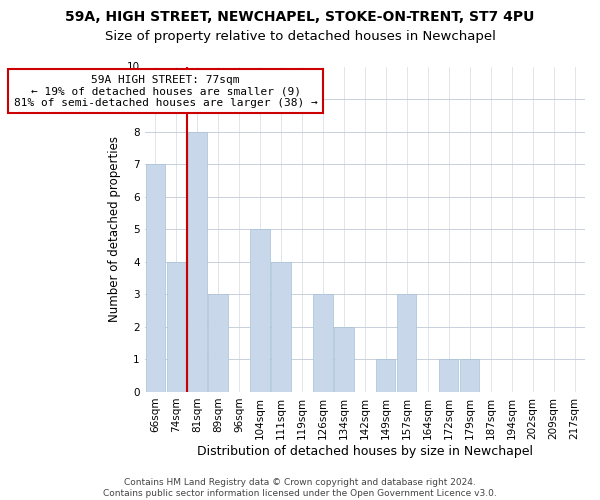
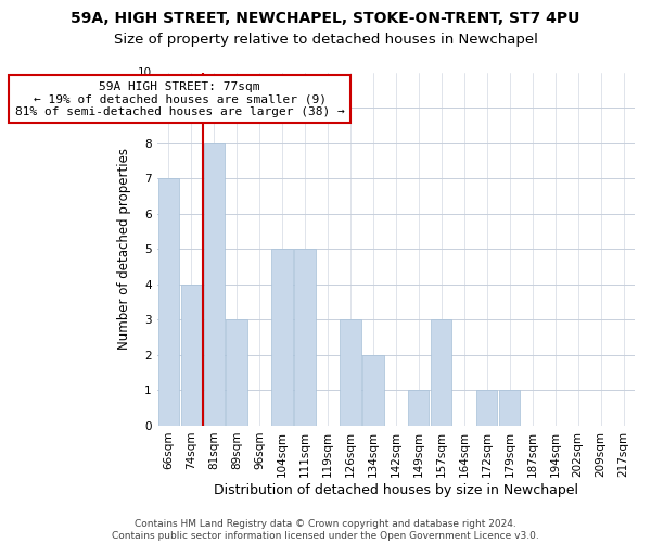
111sqm: 4 -> 5
